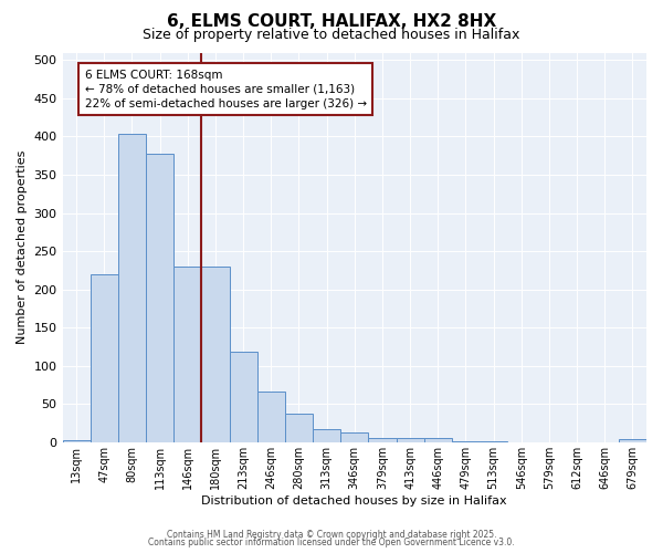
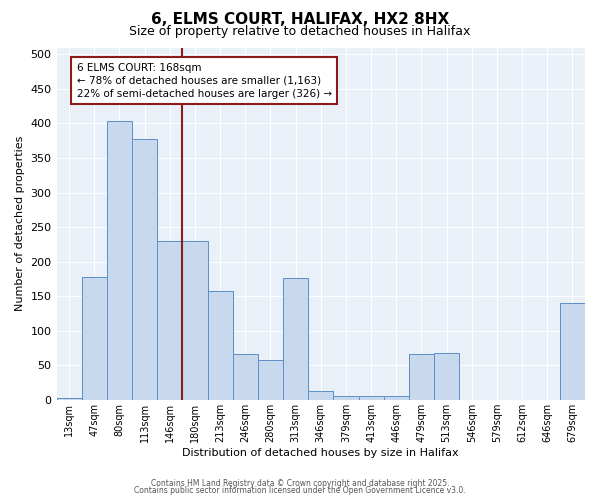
47sqm: 220 -> 178
213sqm: 119 -> 158
280sqm: 38 -> 58
313sqm: 17 -> 176
479sqm: 1 -> 66
513sqm: 1 -> 68
679sqm: 4 -> 140
